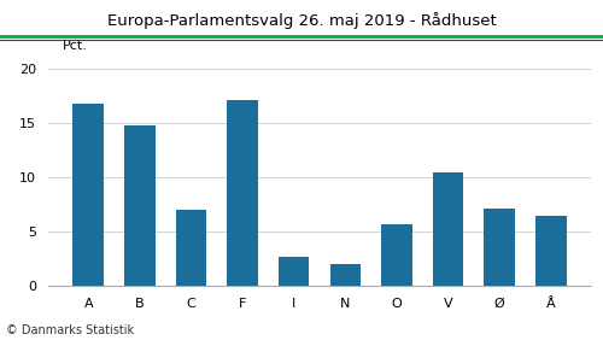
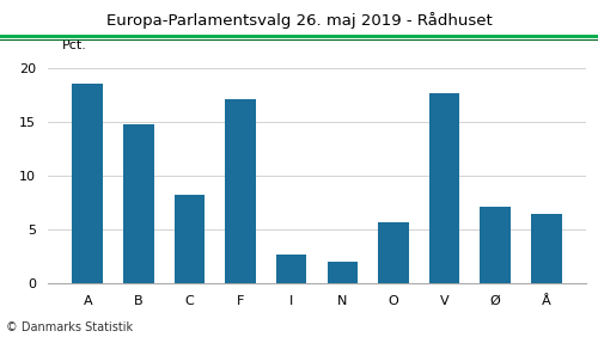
A: 16.8 -> 18.5
C: 7.0 -> 8.2
V: 10.4 -> 17.7
